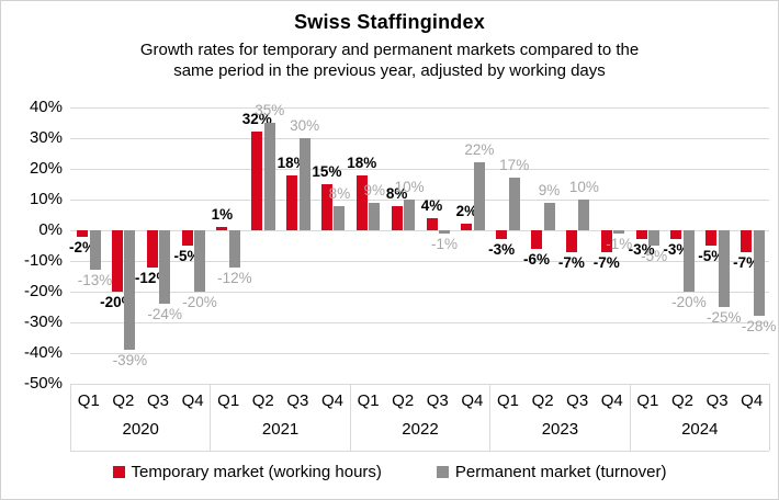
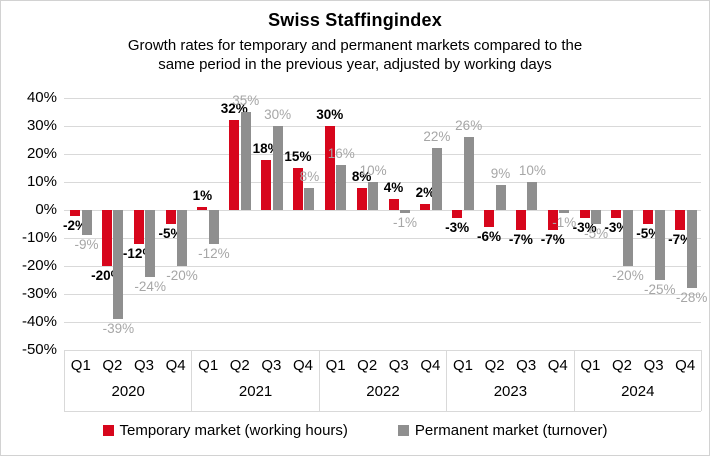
Permanent market (turnover)/2020 Q1: -13% -> -9%
Temporary market (working hours)/2022 Q1: 18% -> 30%
Permanent market (turnover)/2022 Q1: 9% -> 16%
Permanent market (turnover)/2023 Q1: 17% -> 26%
